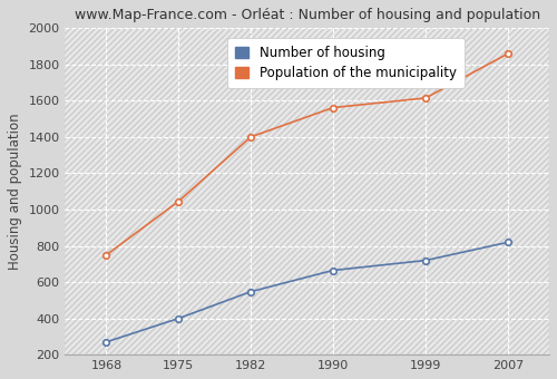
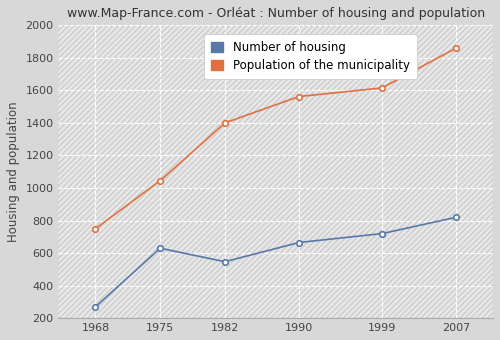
Number of housing/1975: 400 -> 630
